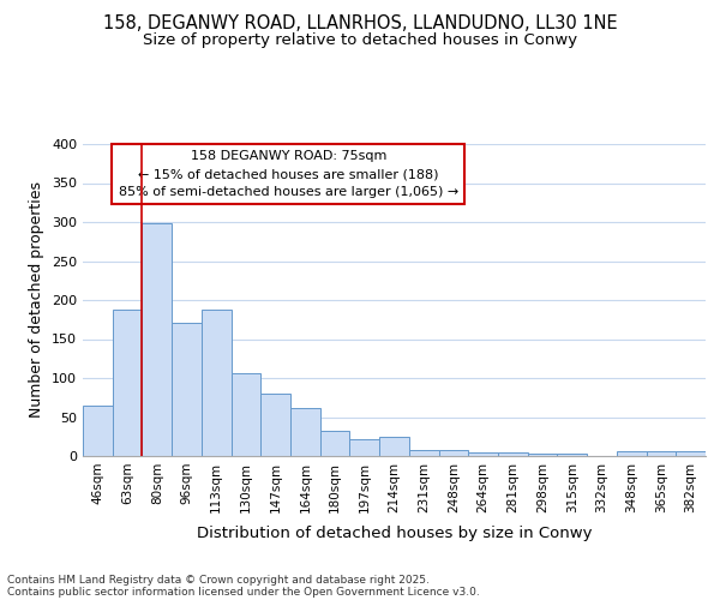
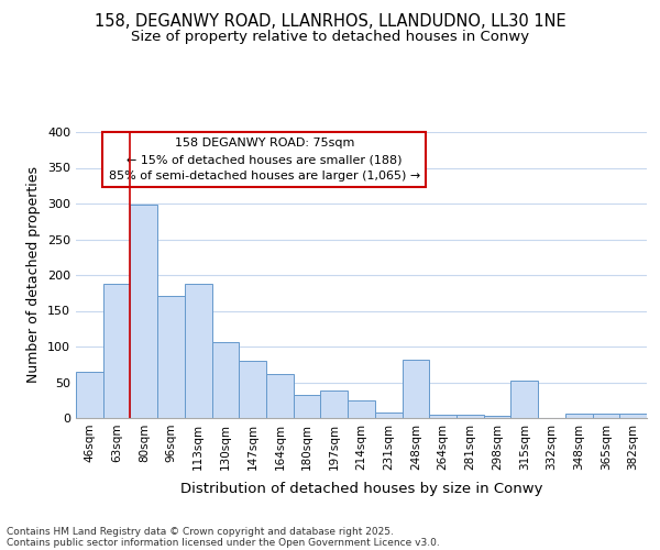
197sqm: 22 -> 38
248sqm: 8 -> 82
315sqm: 3 -> 52
